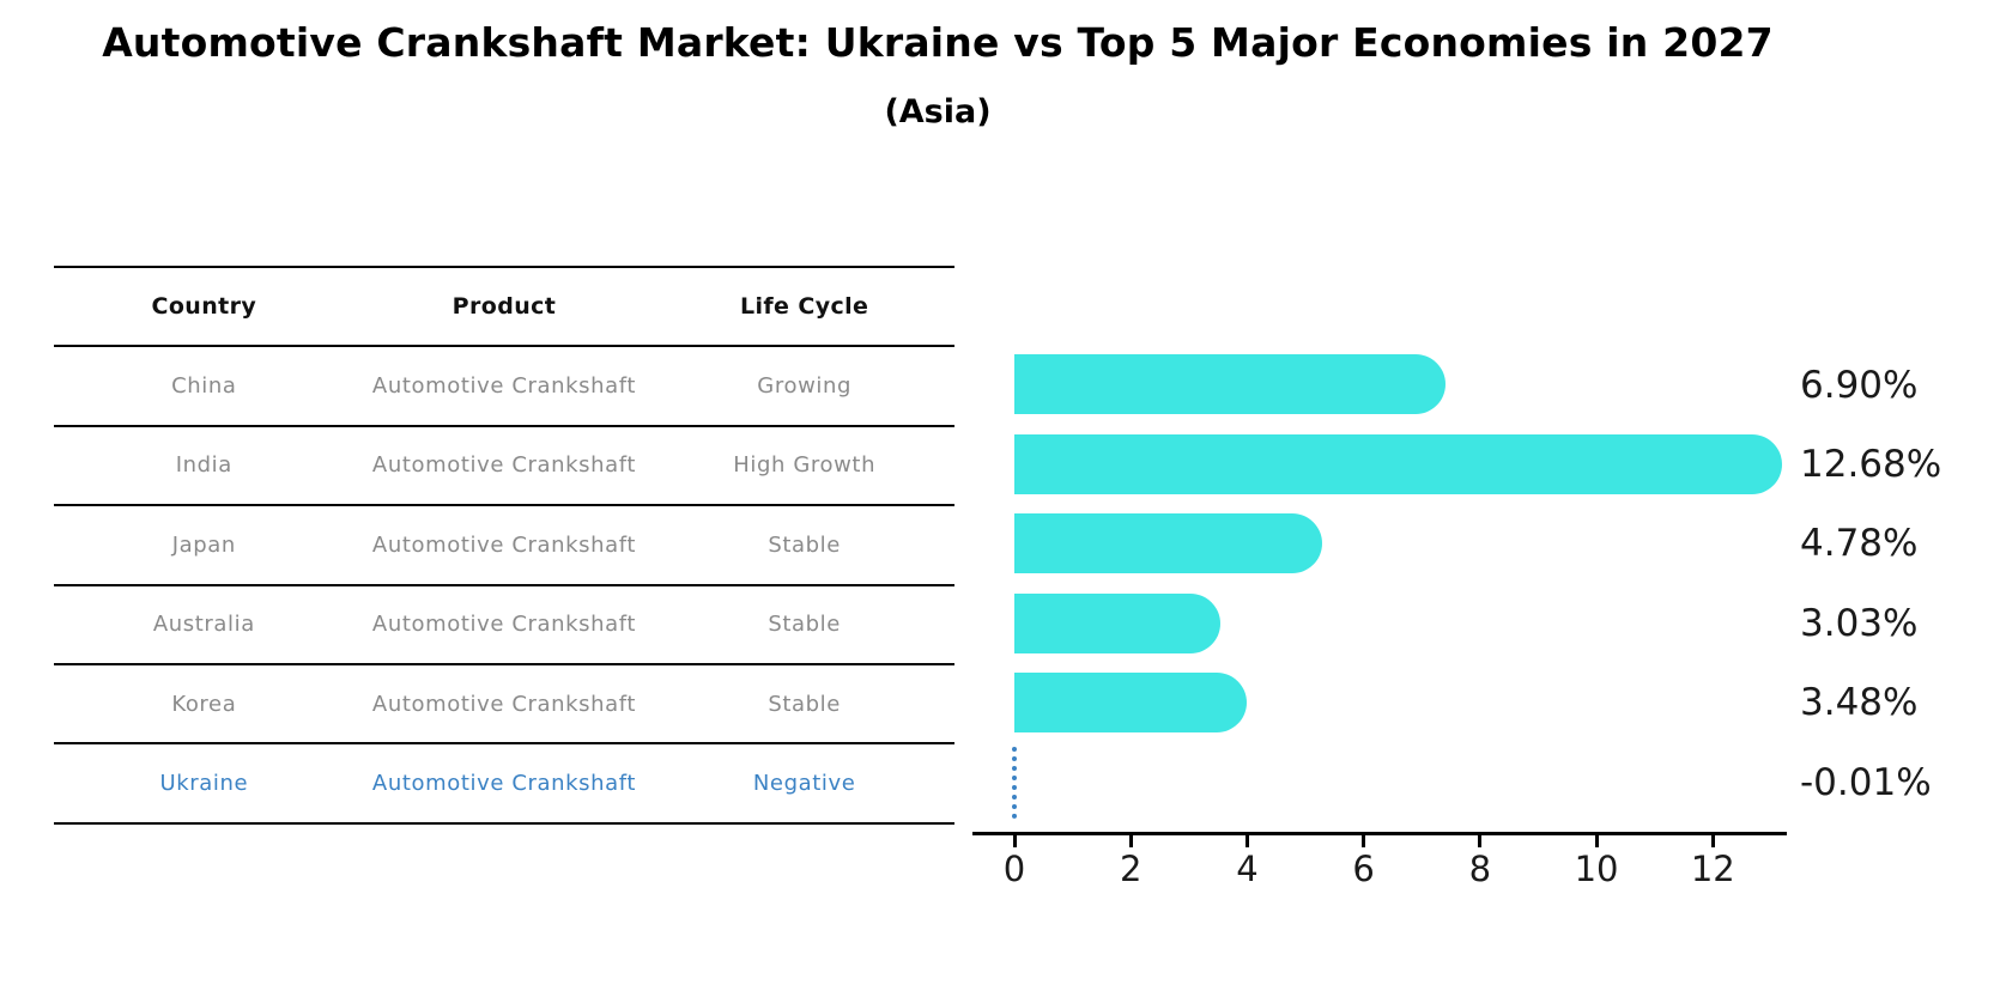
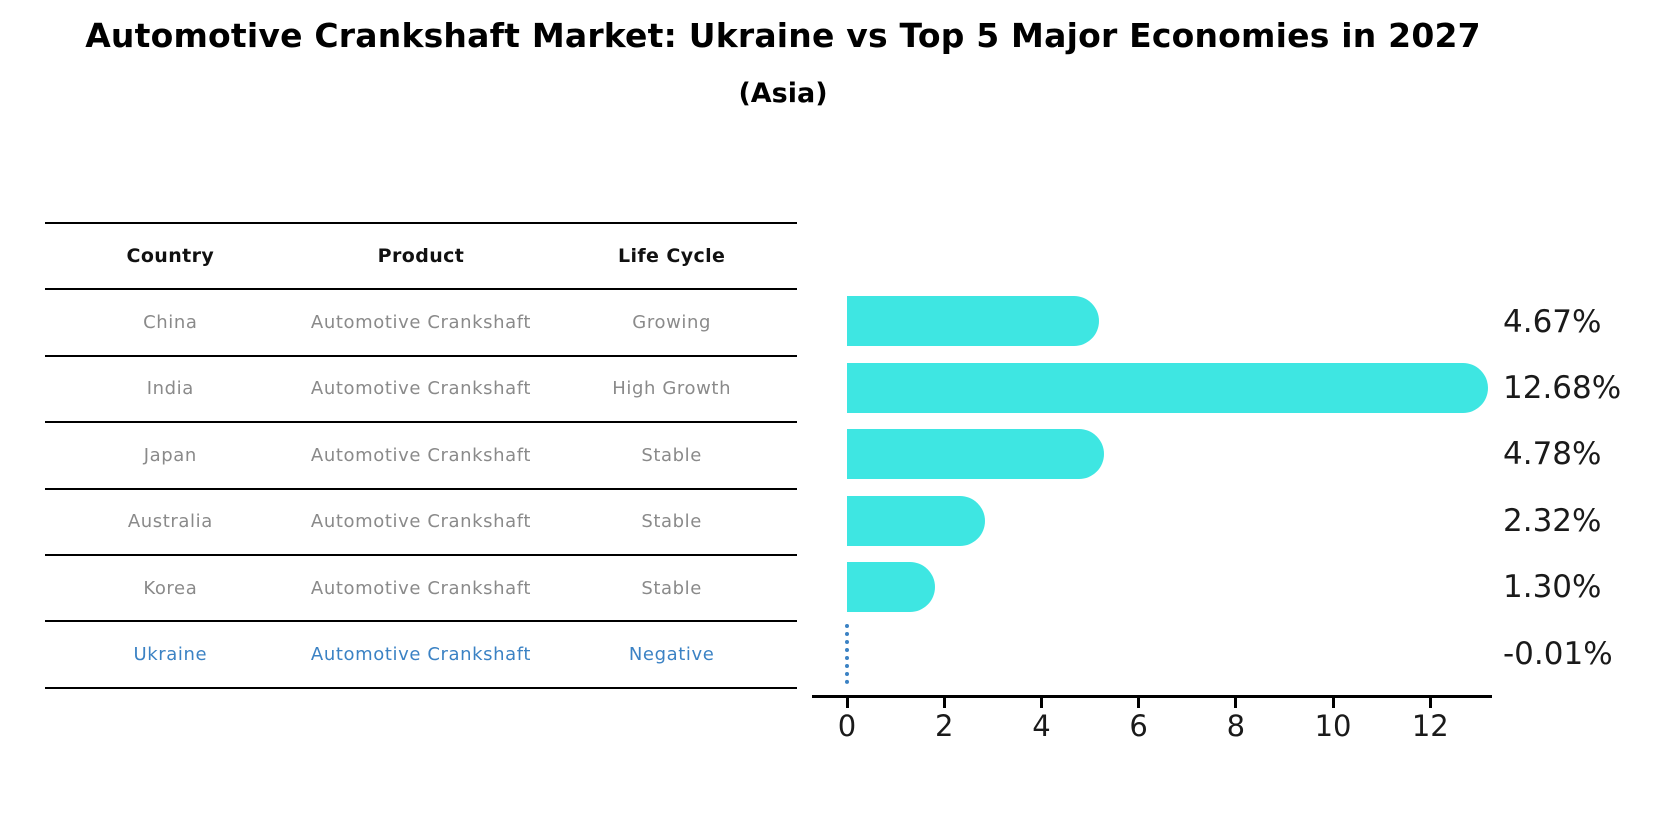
China: 6.90% -> 4.67%
Australia: 3.03% -> 2.32%
Korea: 3.48% -> 1.30%
